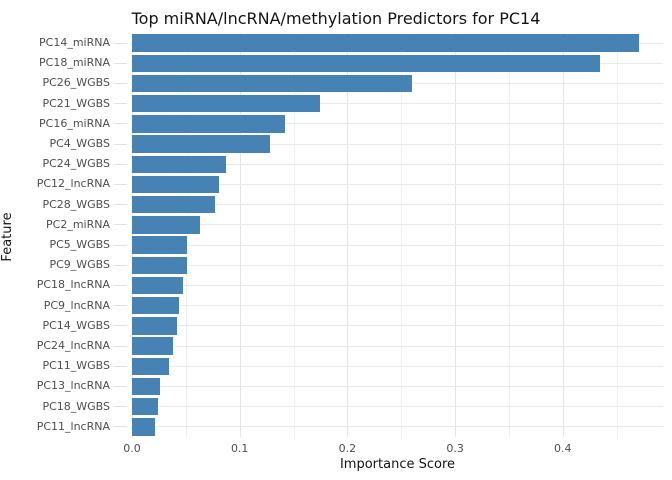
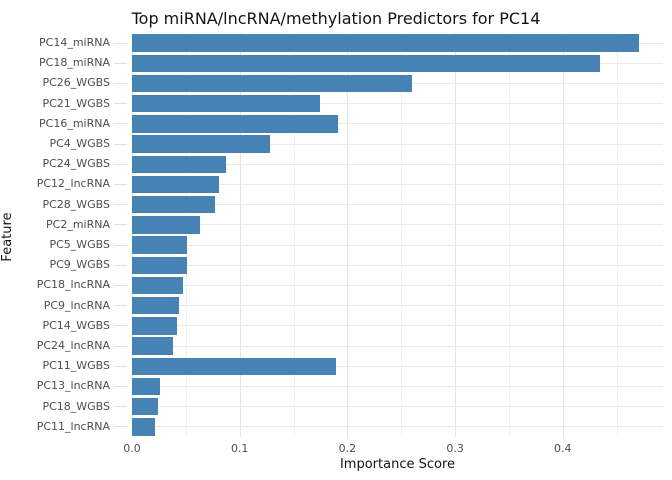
PC16_miRNA: 0.142 -> 0.191
PC11_WGBS: 0.034 -> 0.189
